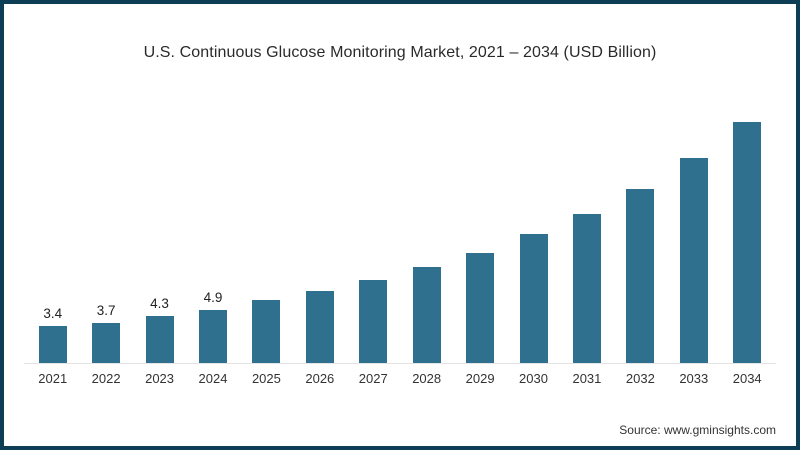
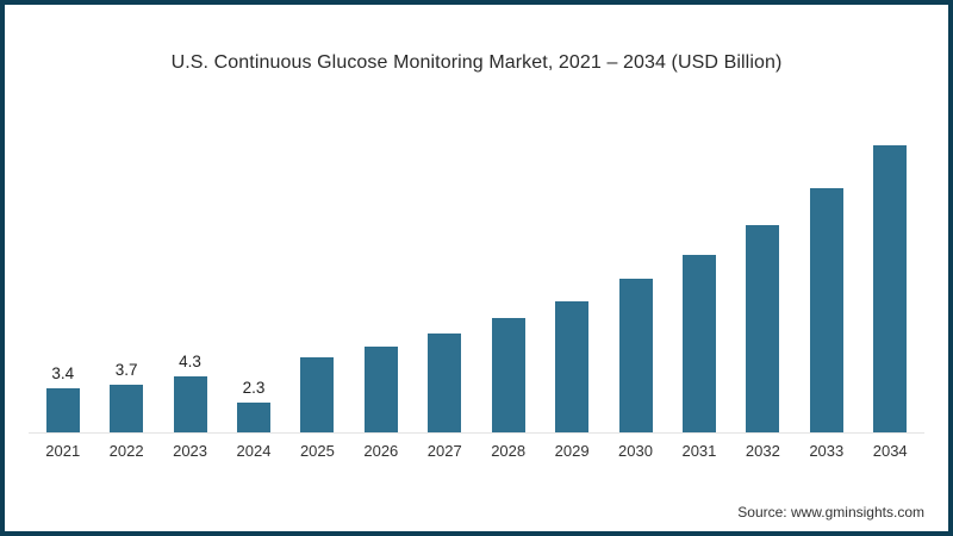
2024: 4.9 -> 2.3
